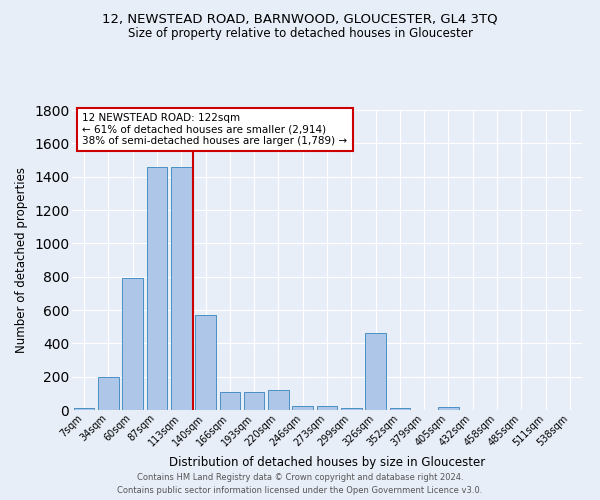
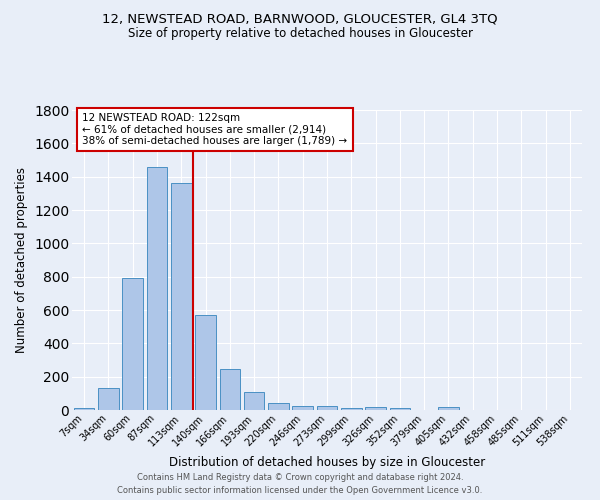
34sqm: 200 -> 140
113sqm: 1460 -> 1360
166sqm: 110 -> 250
220sqm: 120 -> 40
326sqm: 460 -> 20
